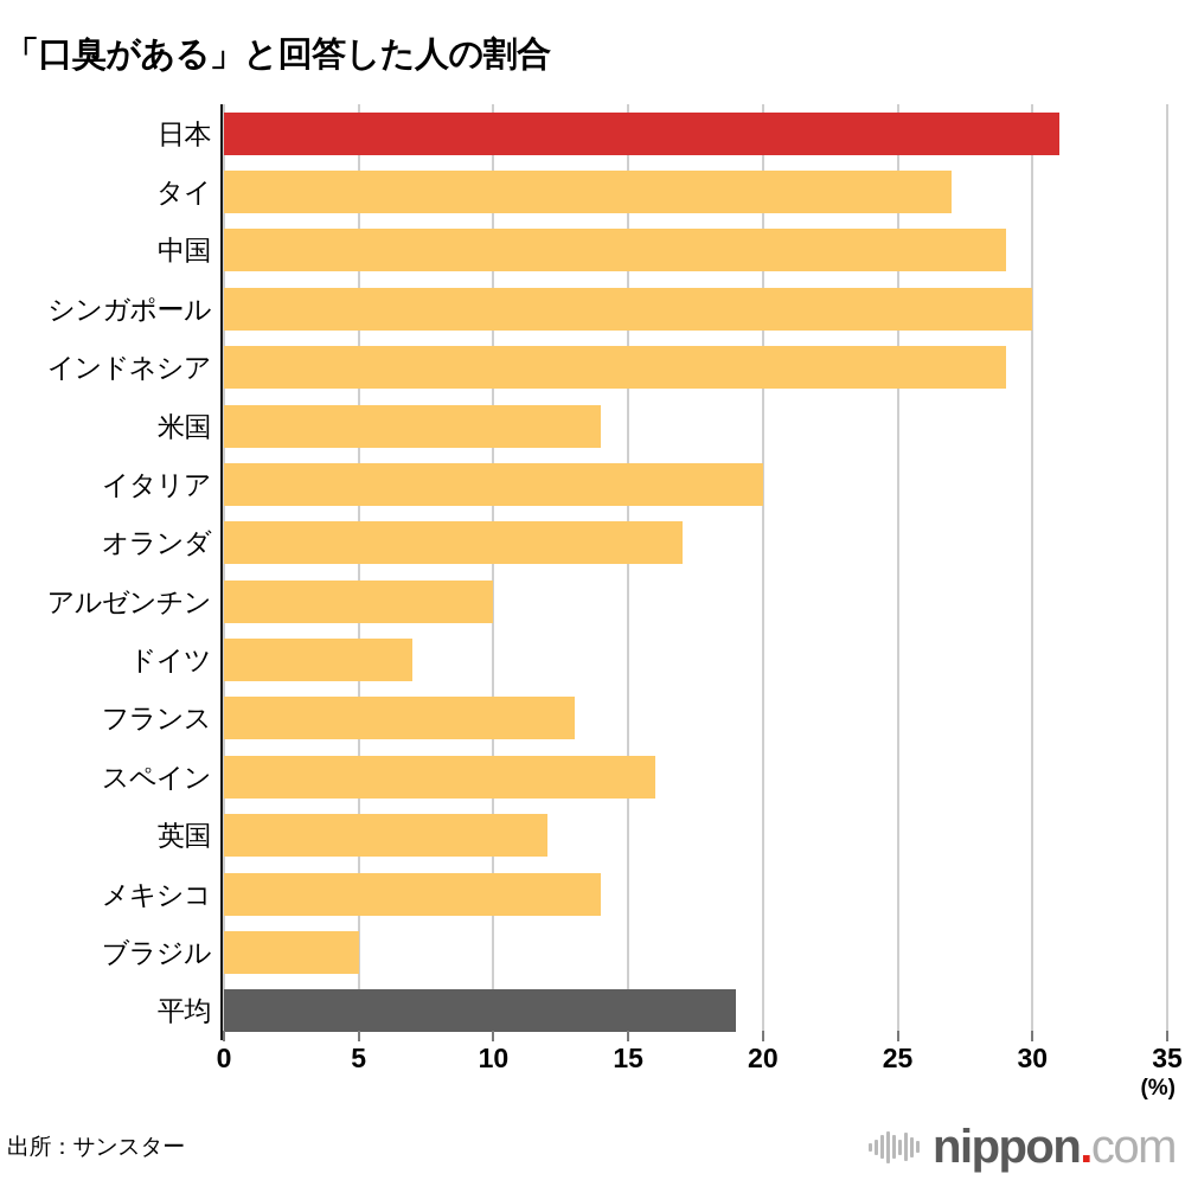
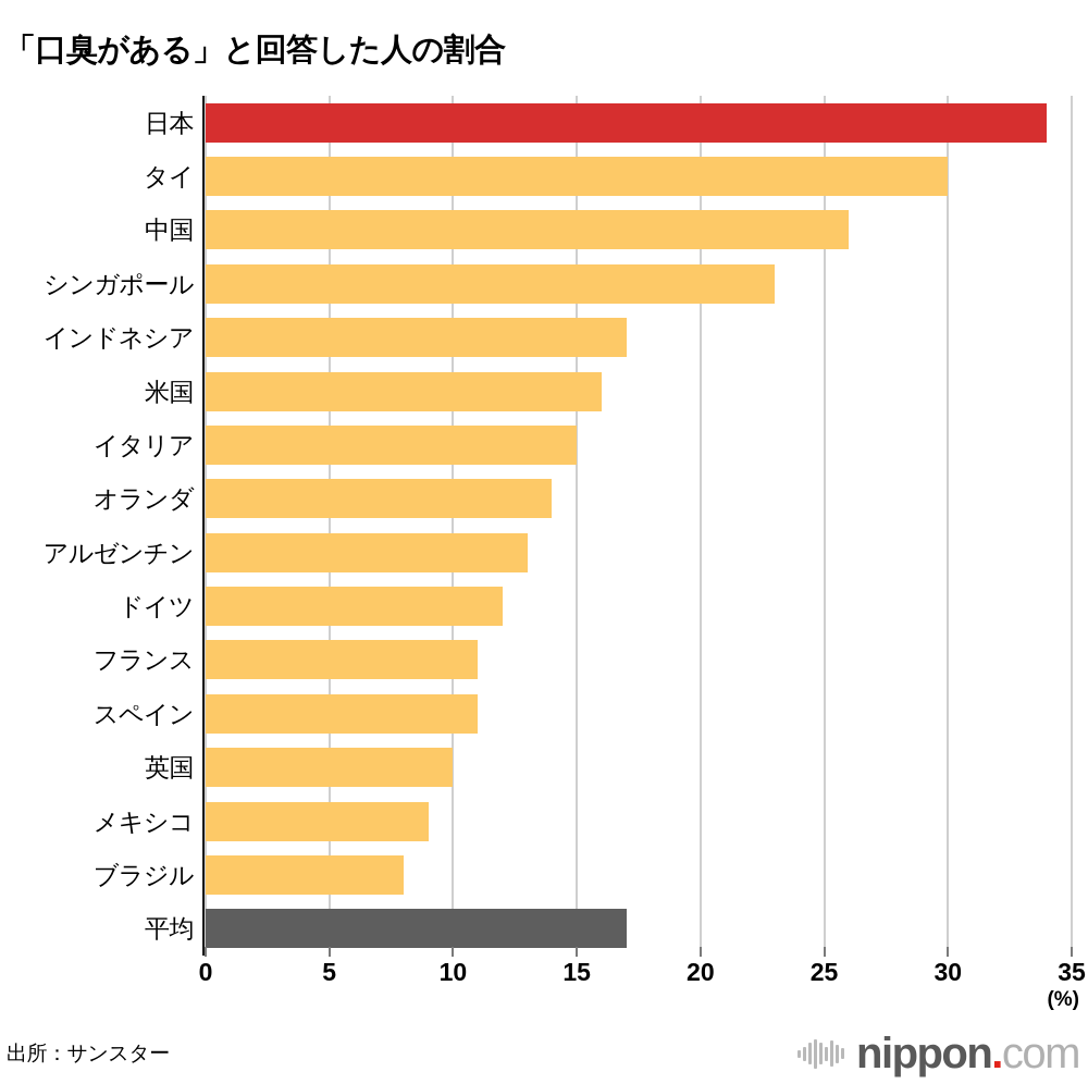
日本: 31 -> 34
タイ: 27 -> 30
中国: 29 -> 26
シンガポール: 30 -> 23
インドネシア: 29 -> 17
米国: 14 -> 16
イタリア: 20 -> 15
オランダ: 17 -> 14
アルゼンチン: 10 -> 13
ドイツ: 7 -> 12
フランス: 13 -> 11
スペイン: 16 -> 11
英国: 12 -> 10
メキシコ: 14 -> 9
ブラジル: 5 -> 8
平均: 19 -> 17
